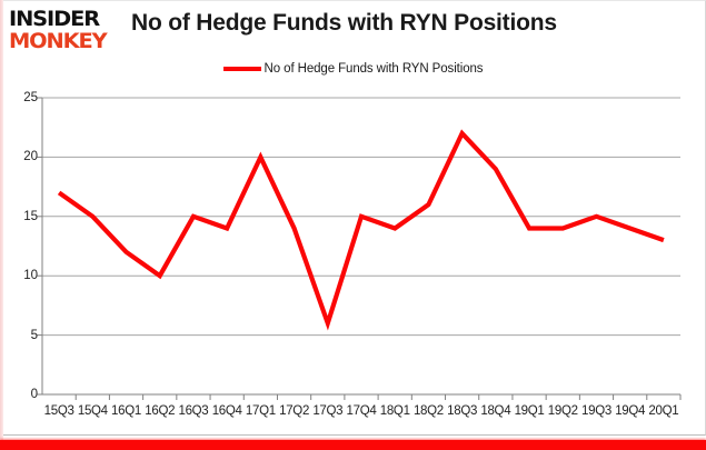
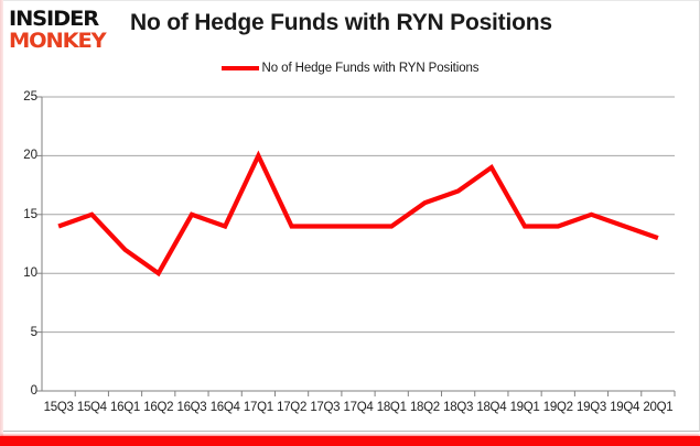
15Q3: 17 -> 14
17Q3: 6 -> 14
17Q4: 15 -> 14
18Q3: 22 -> 17
